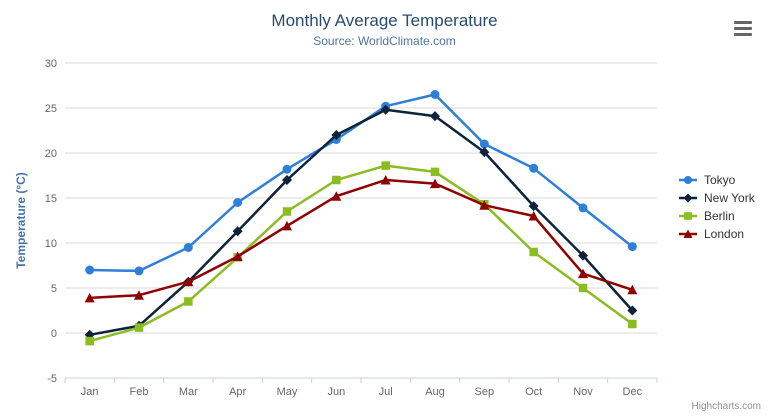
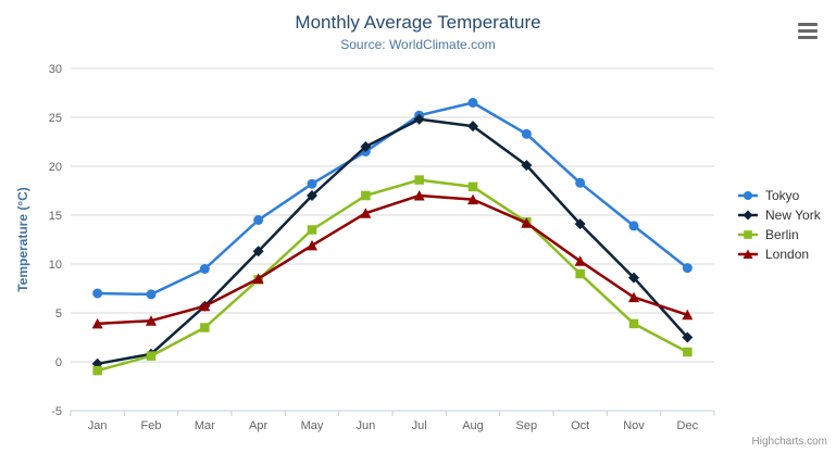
Tokyo/Sep: 21 -> 23
London/Oct: 13 -> 10
Berlin/Nov: 5 -> 4
